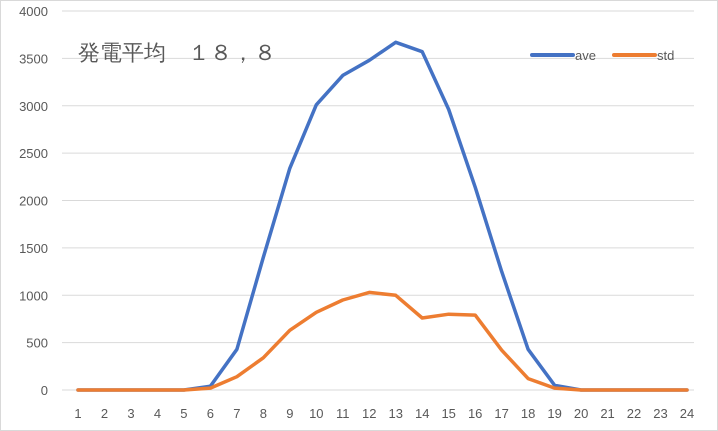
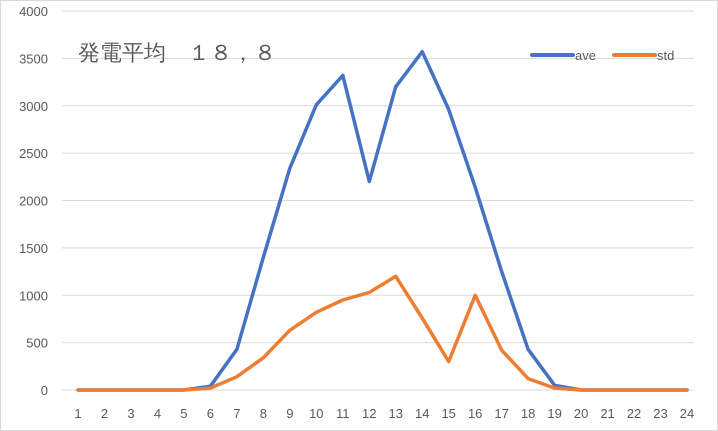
ave/12: 3500 -> 2200
ave/13: 3700 -> 3200
std/13: 1000 -> 1200
std/15: 800 -> 300
std/16: 800 -> 1000
